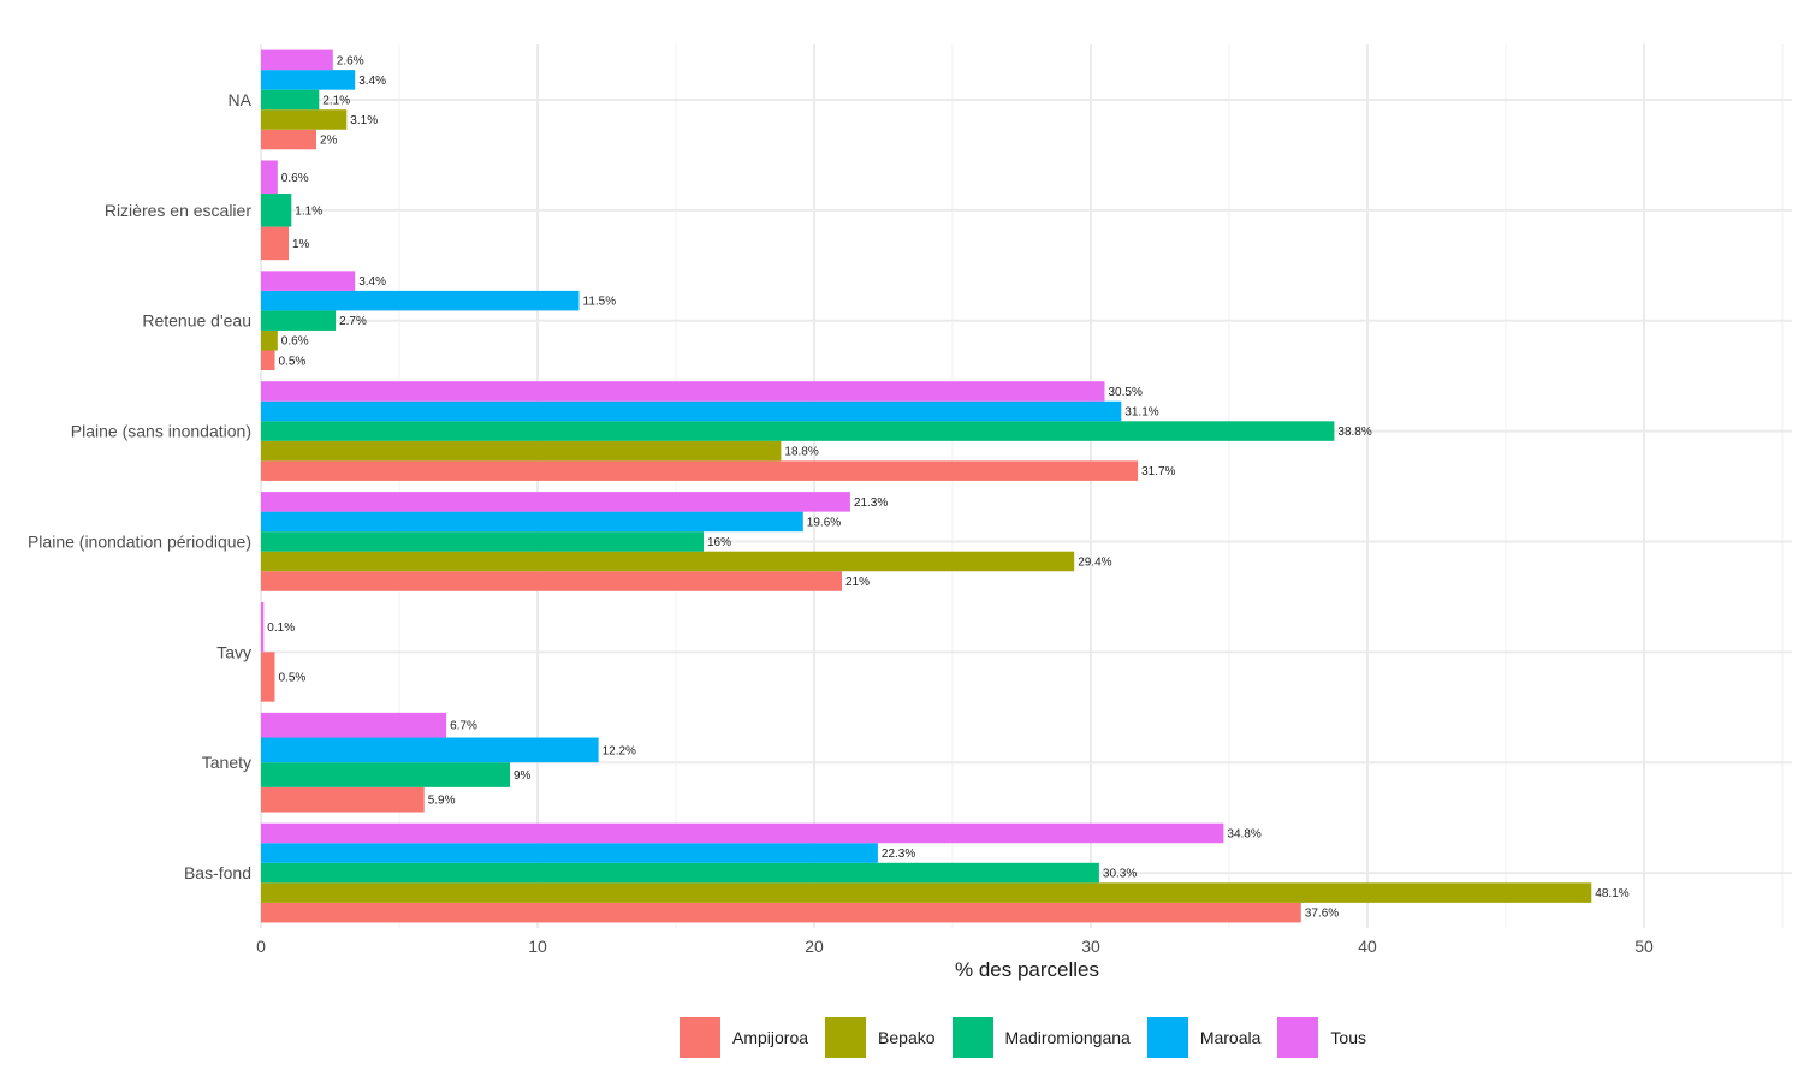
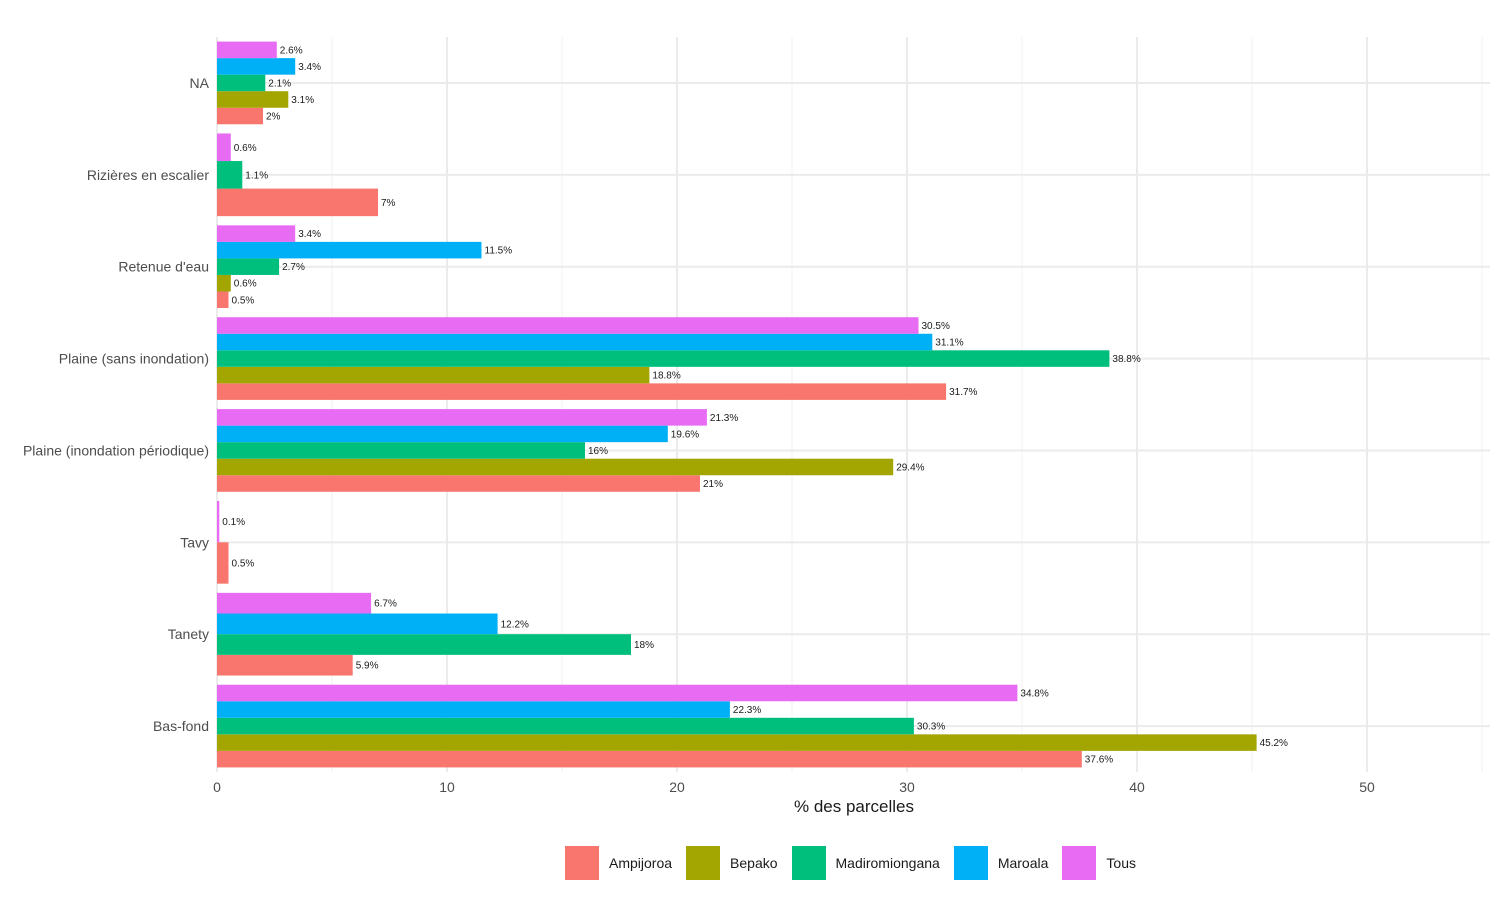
Bepako/Bas-fond: 48.1% -> 45.2%
Madiromiongana/Tanety: 9% -> 18%
Ampijoroa/Rizières en escalier: 1% -> 7%
